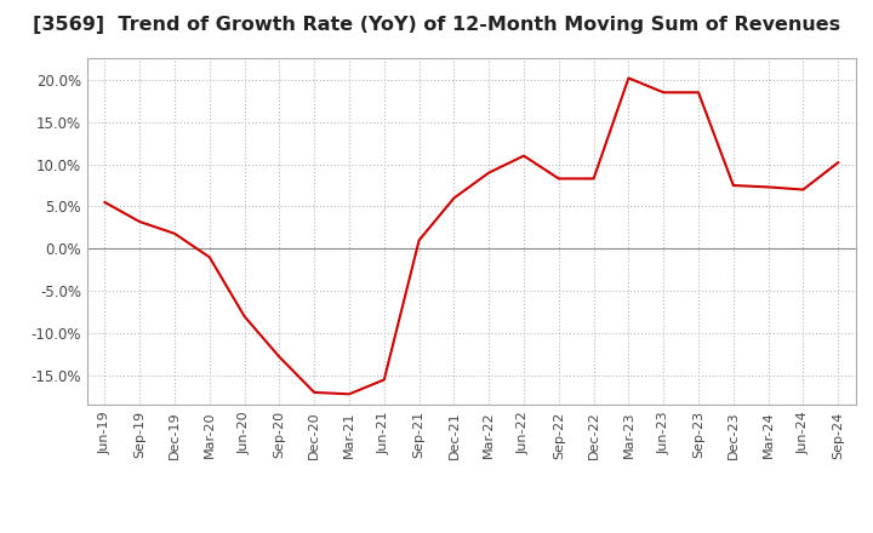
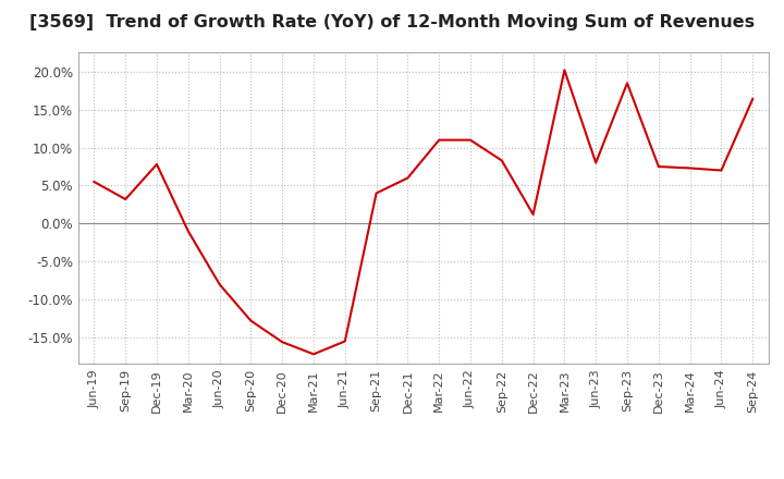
Dec-19: 1.8% -> 7.8%
Dec-20: -17.0% -> -15.6%
Sep-21: 1.0% -> 4.0%
Mar-22: 9.0% -> 11.0%
Dec-22: 8.3% -> 1.2%
Jun-23: 18.5% -> 8.0%
Sep-24: 10.2% -> 16.4%
